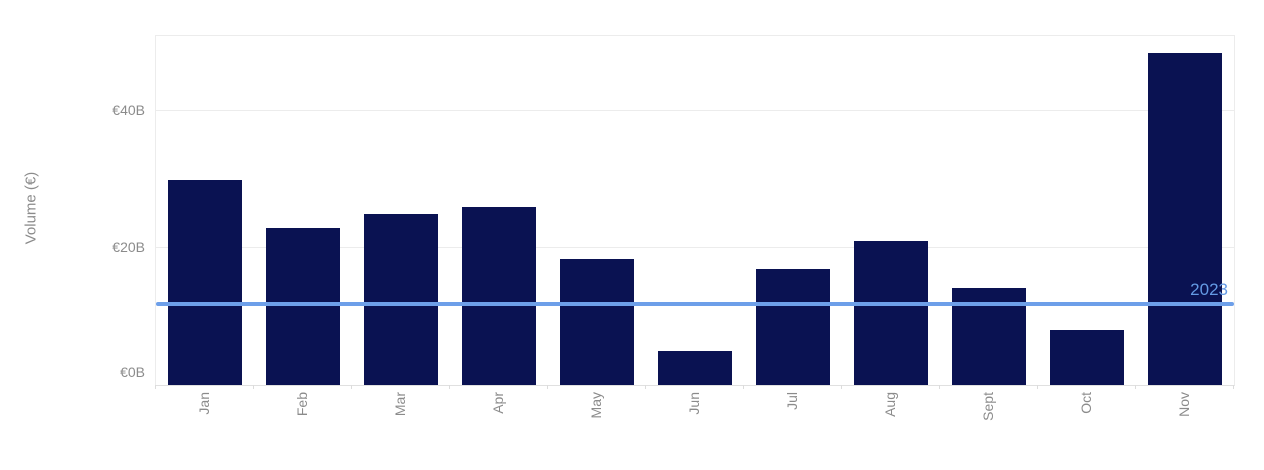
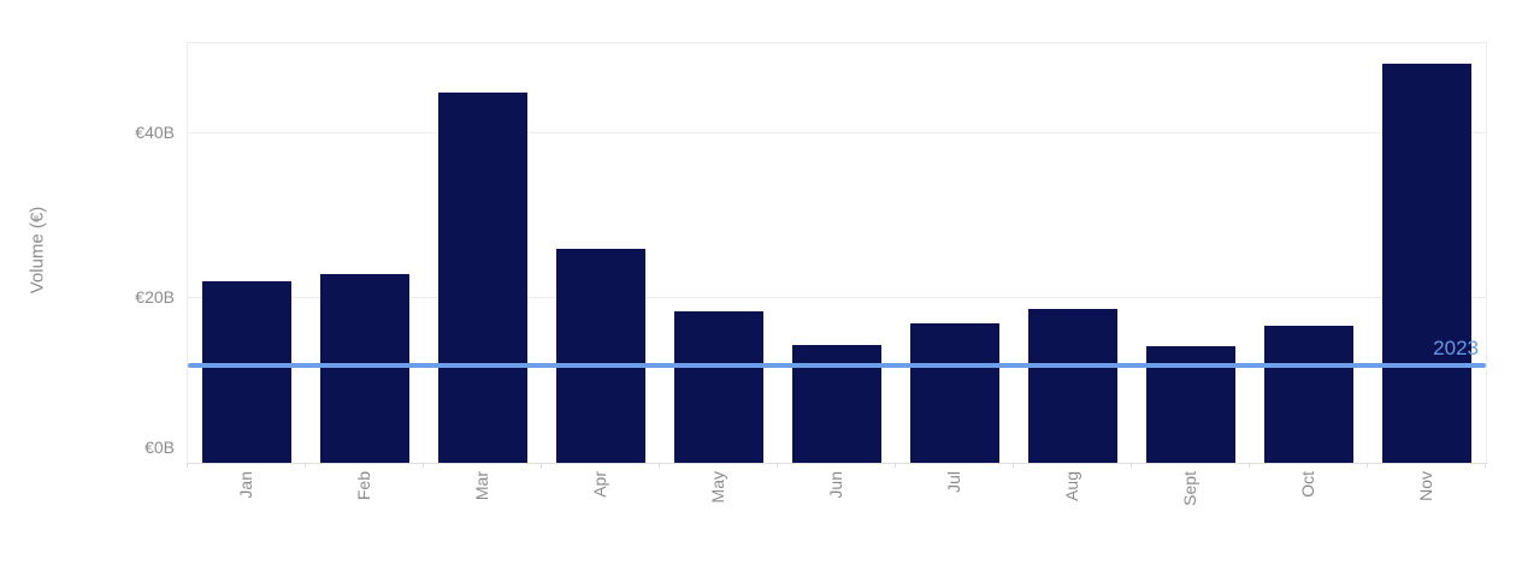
Jan: €30B -> €22B
Mar: €25B -> €45B
Jun: €5B -> €14B
Aug: €21B -> €19B
Oct: €8B -> €17B
